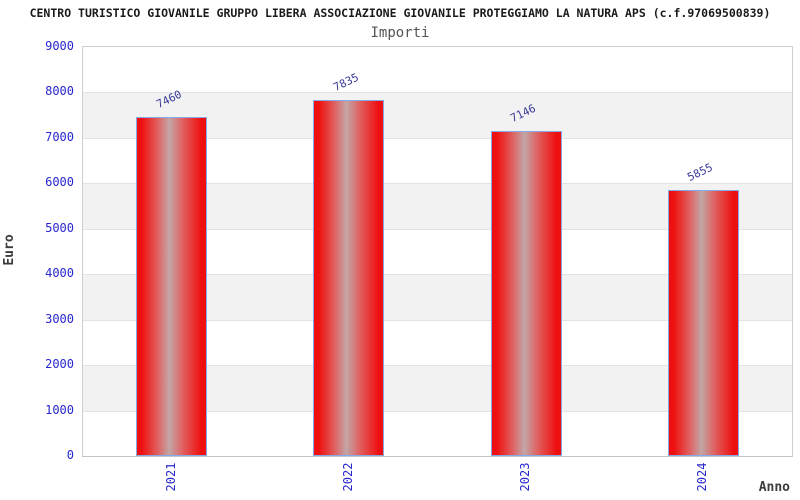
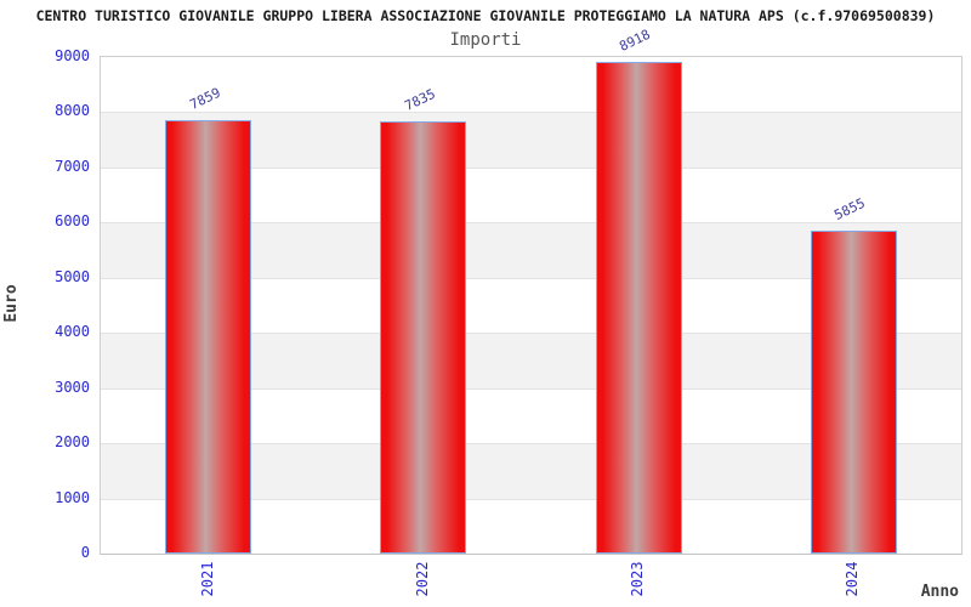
2021: 7460 -> 7859
2023: 7146 -> 8918
